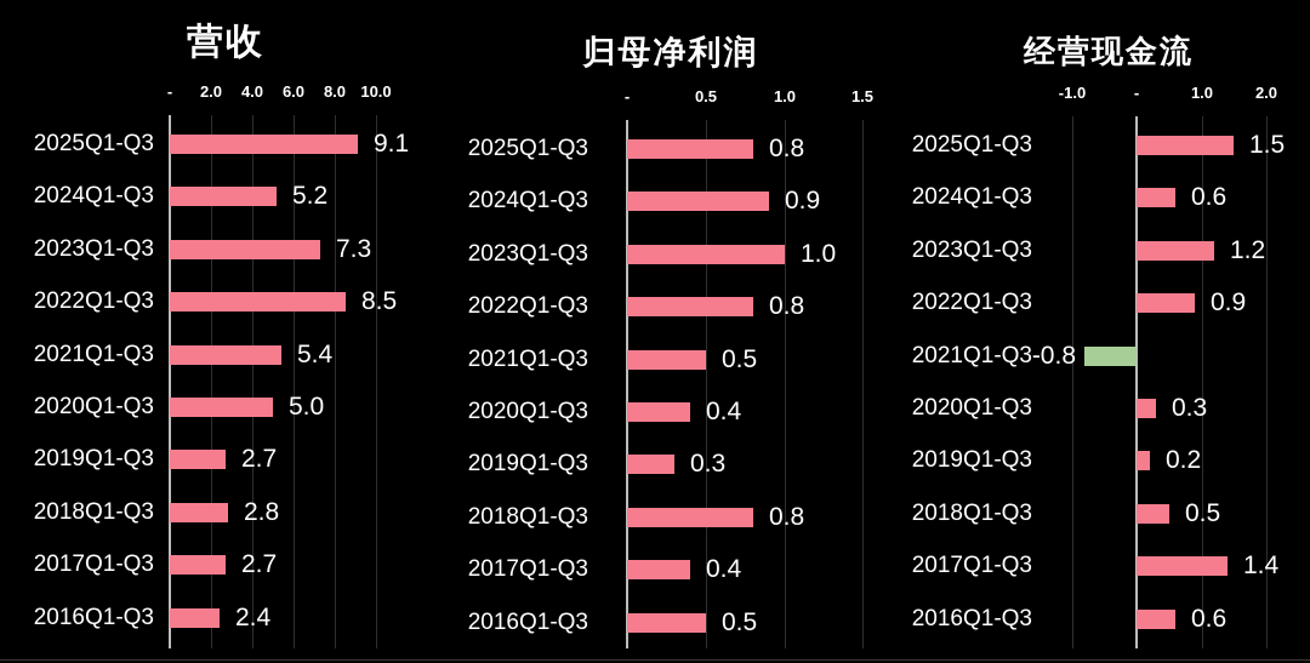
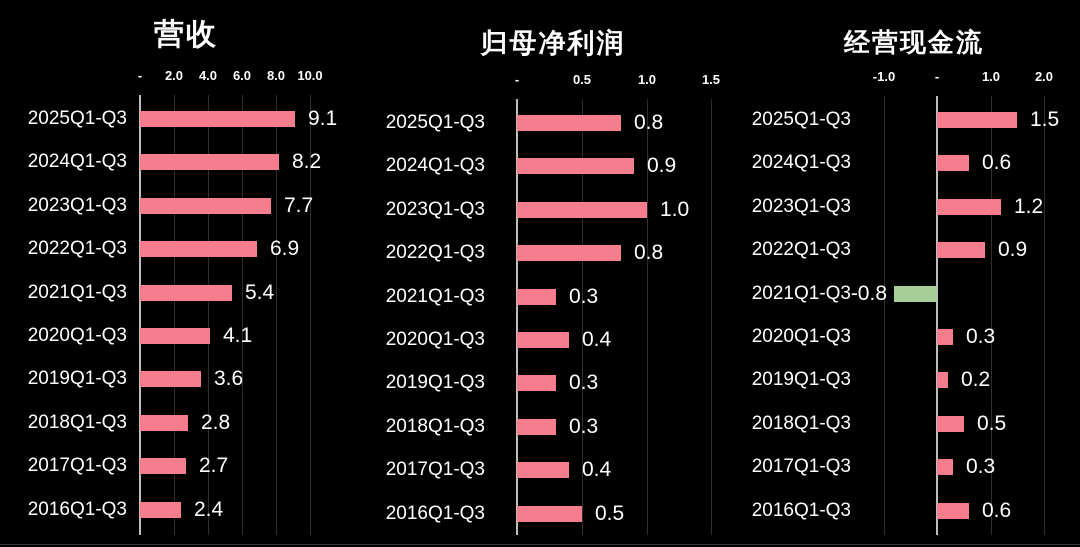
营收/2024Q1-Q3: 5.2 -> 8.2
营收/2023Q1-Q3: 7.3 -> 7.7
营收/2022Q1-Q3: 8.5 -> 6.9
营收/2020Q1-Q3: 5.0 -> 4.1
营收/2019Q1-Q3: 2.7 -> 3.6
归母净利润/2021Q1-Q3: 0.5 -> 0.3
归母净利润/2018Q1-Q3: 0.8 -> 0.3
经营现金流/2017Q1-Q3: 1.4 -> 0.3
